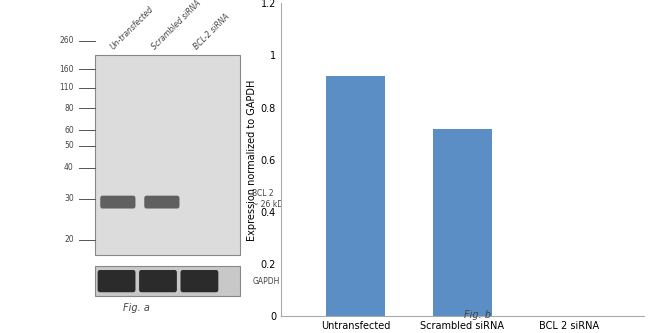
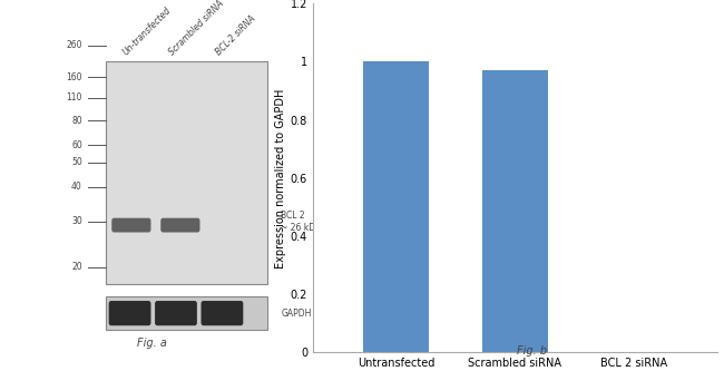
Untransfected: 0.92 -> 1.00
Scrambled siRNA: 0.72 -> 0.97
